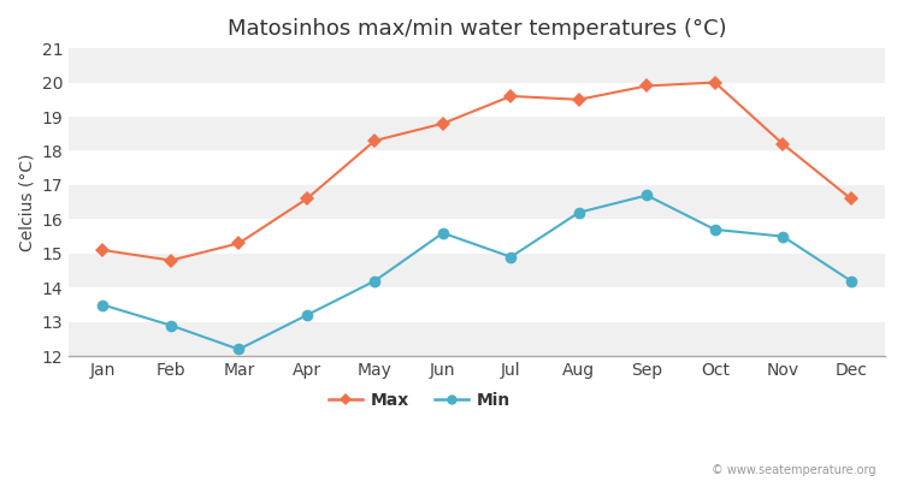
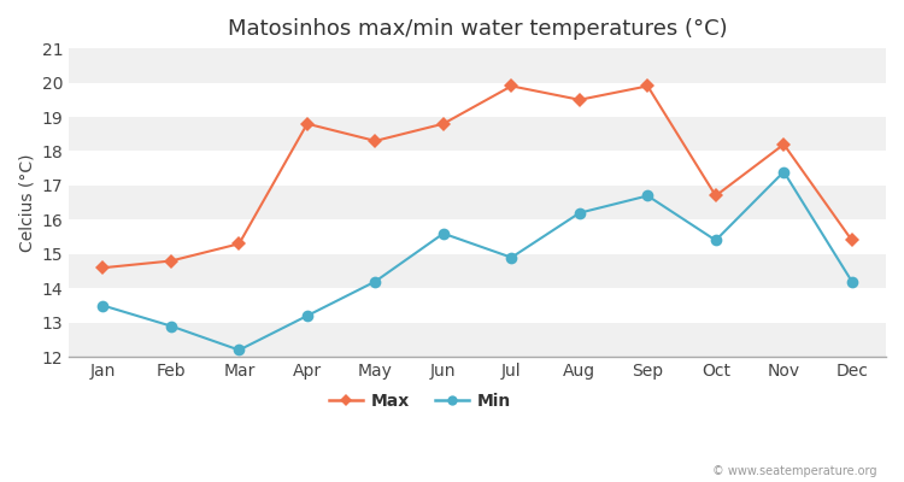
Max/Jan: 15.1 -> 14.6
Max/Apr: 16.6 -> 18.8
Max/Jul: 19.6 -> 19.9
Max/Oct: 20.0 -> 16.7
Min/Oct: 15.7 -> 15.4
Min/Nov: 15.5 -> 17.4
Max/Dec: 16.6 -> 15.4
